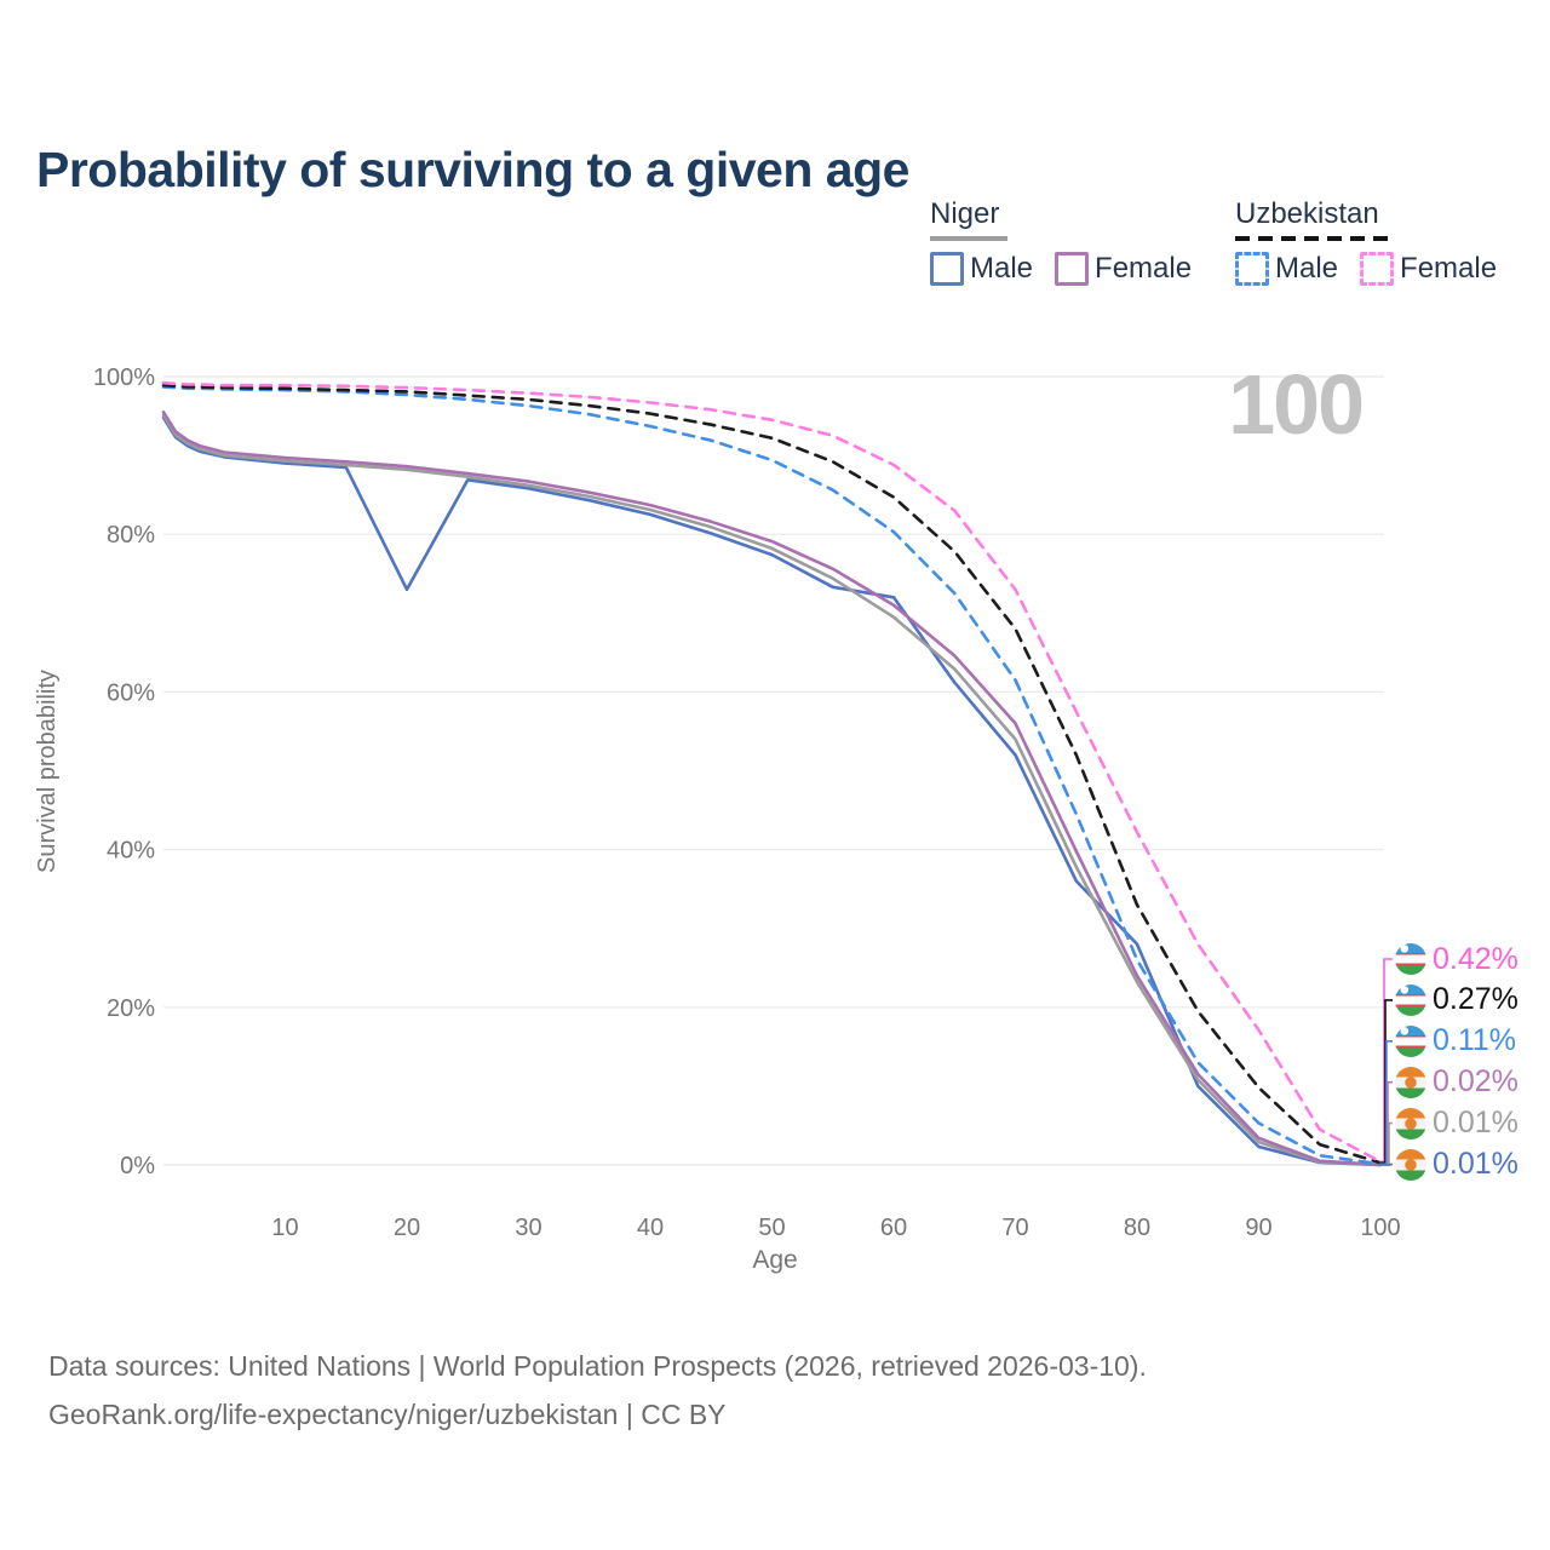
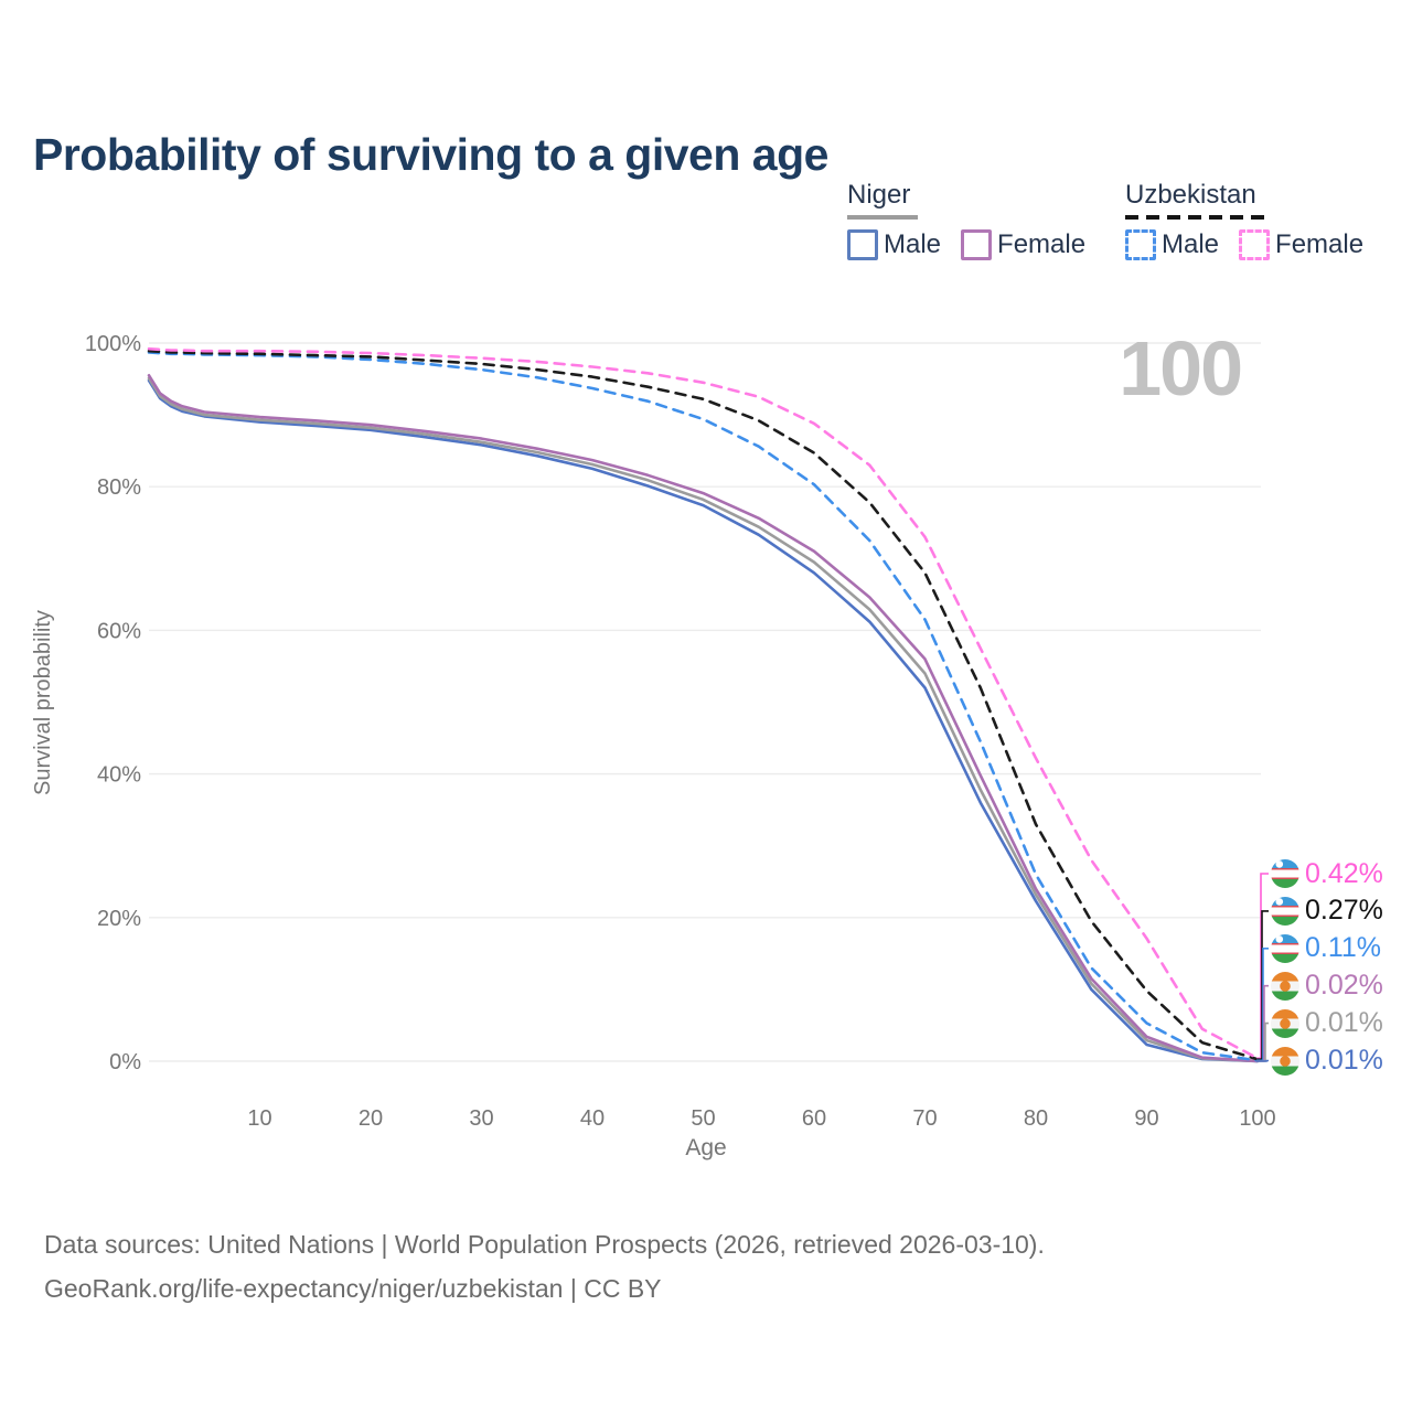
Niger Male/20: 73% -> 88%
Niger Male/60: 72% -> 68%
Niger Male/80: 28% -> 22%
